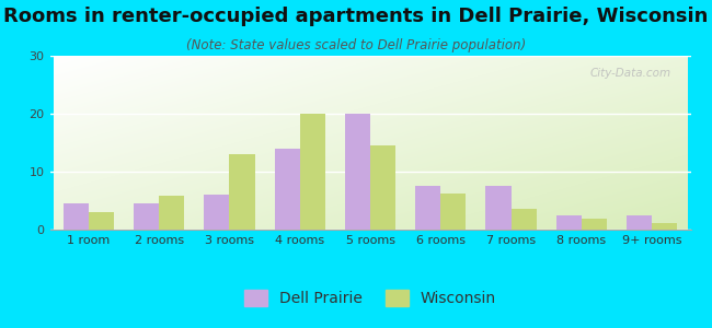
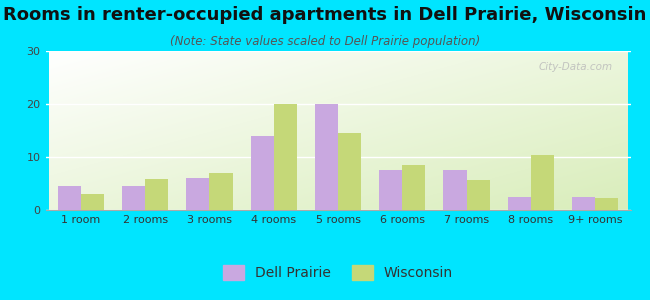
Wisconsin/3 rooms: 13.0 -> 7.0
Wisconsin/6 rooms: 6.2 -> 8.4
Wisconsin/7 rooms: 3.5 -> 5.6
Wisconsin/8 rooms: 1.8 -> 10.4
Wisconsin/9+ rooms: 1.2 -> 2.2
